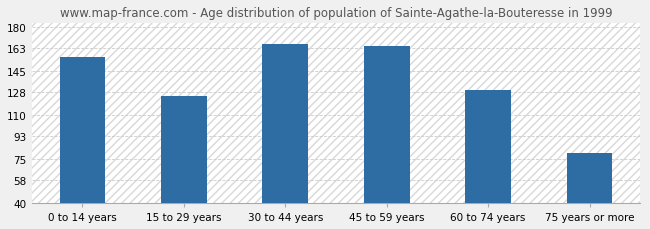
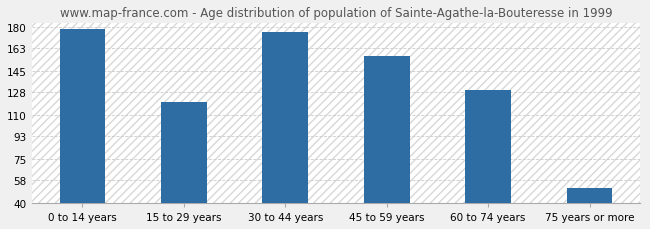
0 to 14 years: 156 -> 178
15 to 29 years: 125 -> 120
30 to 44 years: 166 -> 176
45 to 59 years: 165 -> 157
75 years or more: 80 -> 52
